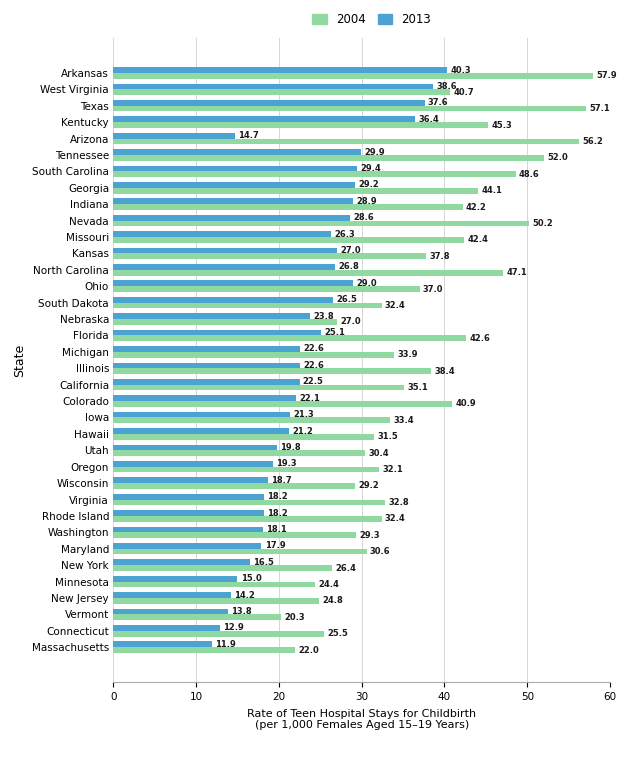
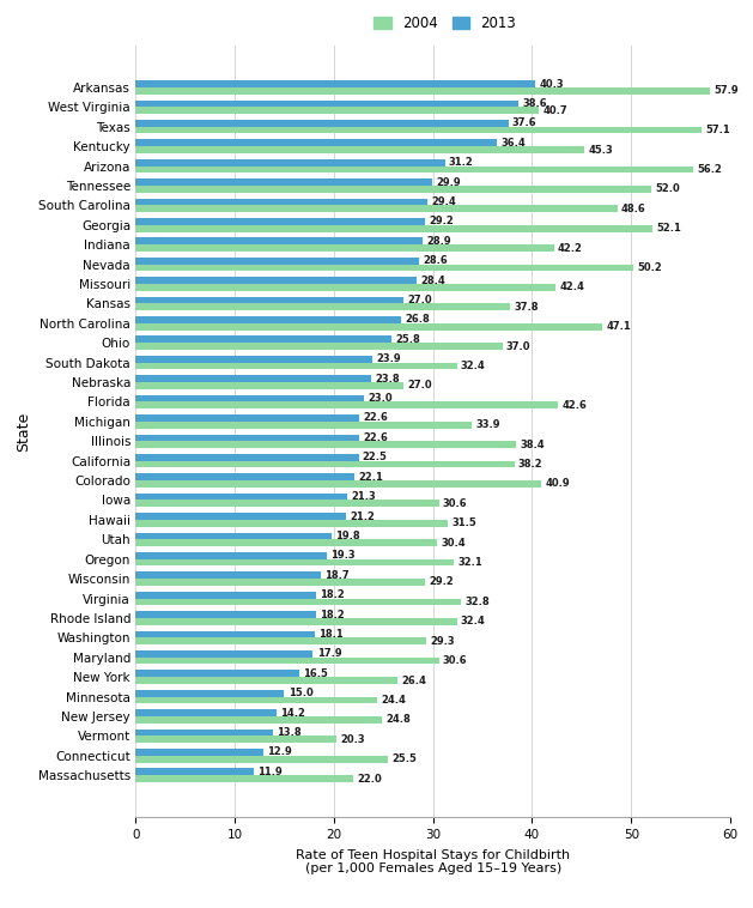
2013/Arizona: 14.7 -> 31.2
2004/Georgia: 44.1 -> 52.1
2013/Missouri: 26.3 -> 28.4
2013/Ohio: 29.0 -> 25.8
2013/South Dakota: 26.5 -> 23.9
2013/Florida: 25.1 -> 23.0
2004/California: 35.1 -> 38.2
2004/Iowa: 33.4 -> 30.6
